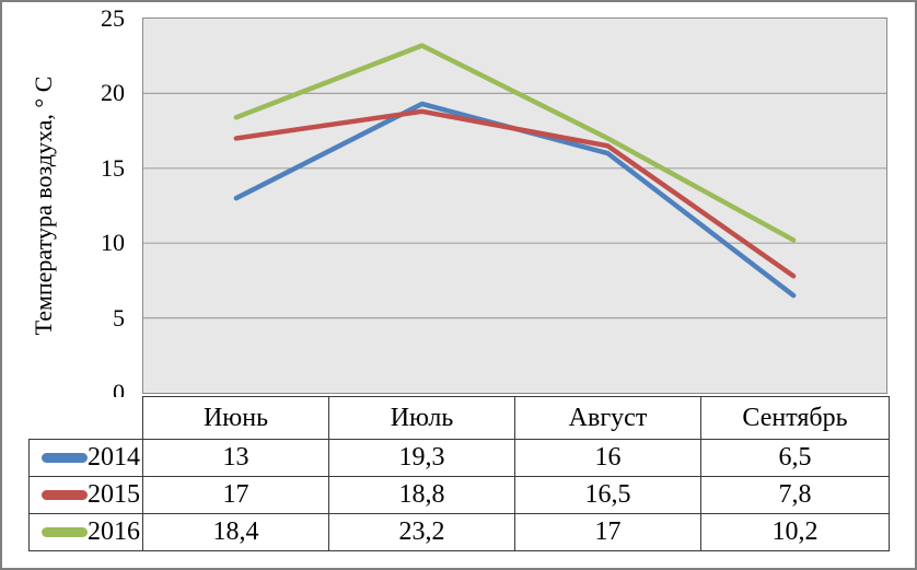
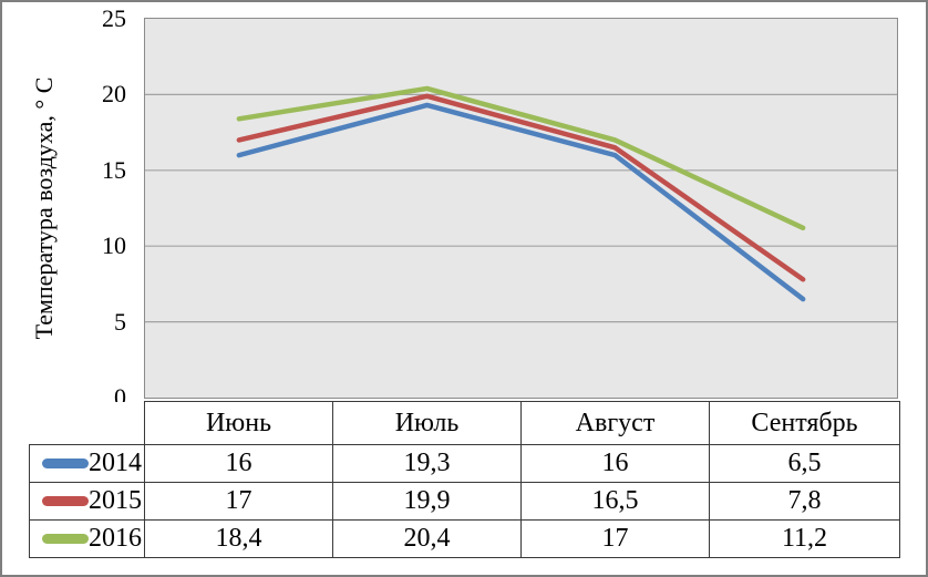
2014/Июнь: 13 -> 16
2015/Июль: 18,8 -> 19,9
2016/Июль: 23,2 -> 20,4
2016/Сентябрь: 10,2 -> 11,2
